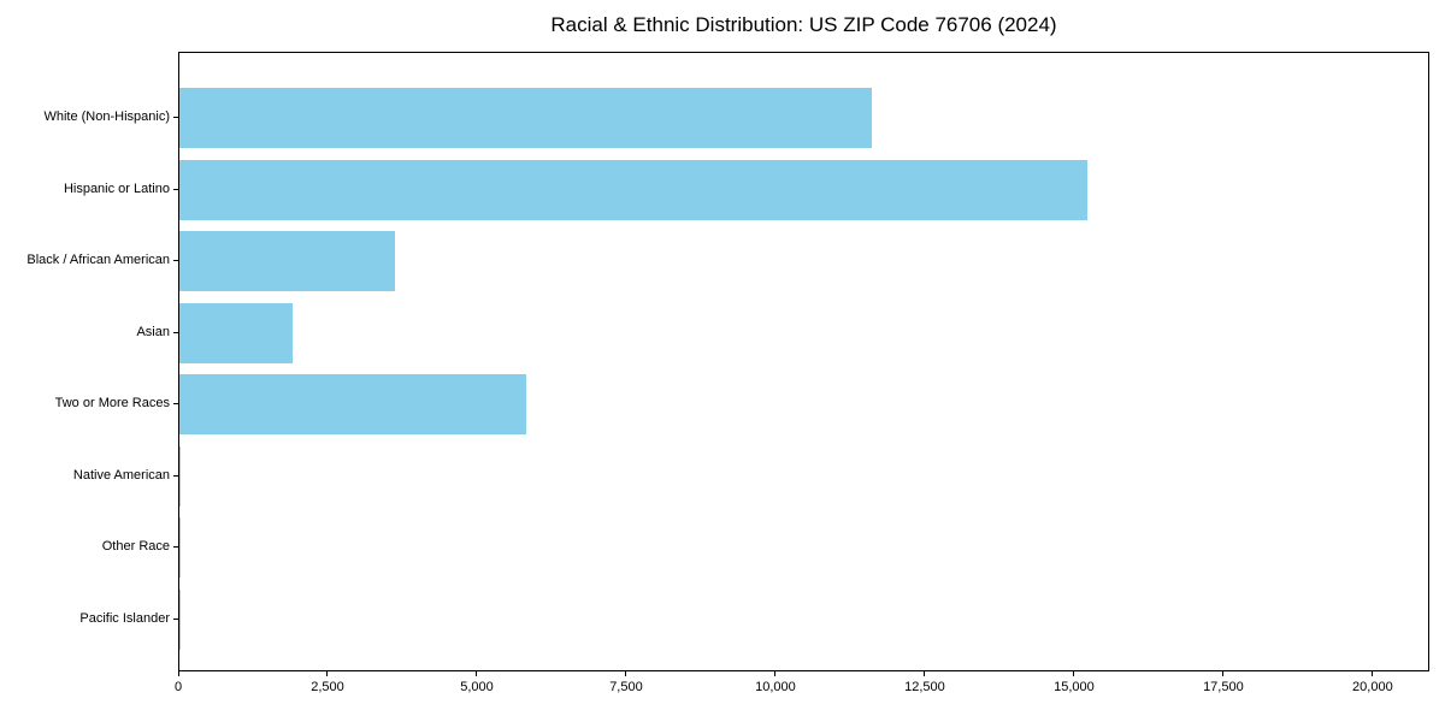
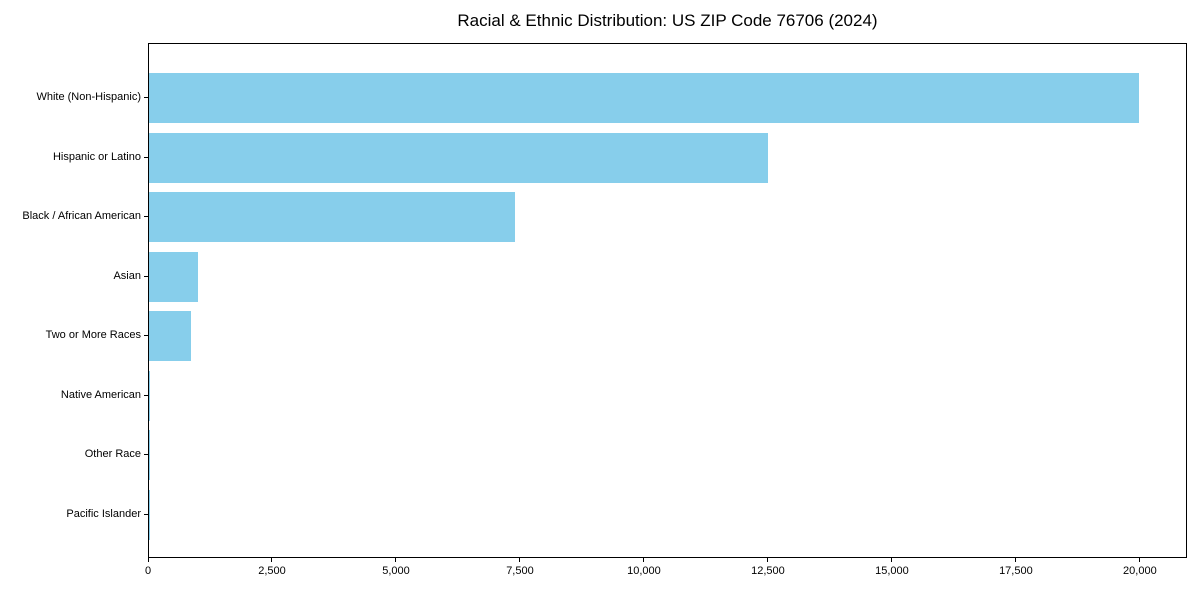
White (Non-Hispanic): 11600 -> 20000
Hispanic or Latino: 15200 -> 12500
Black / African American: 3600 -> 7400
Asian: 1900 -> 1000
Two or More Races: 5800 -> 800
